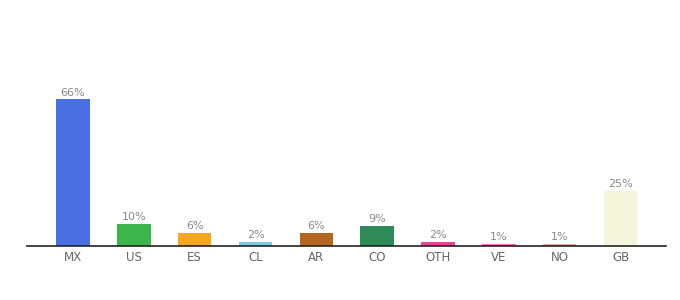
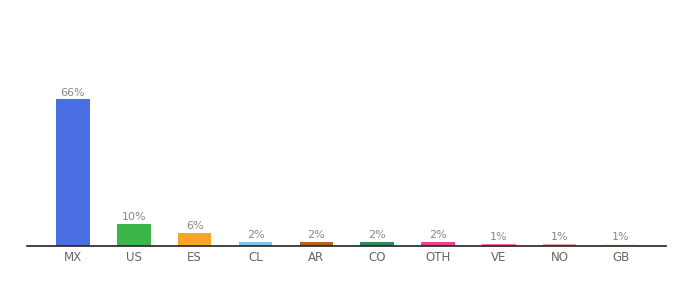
AR: 6% -> 2%
CO: 9% -> 2%
GB: 25% -> 1%
